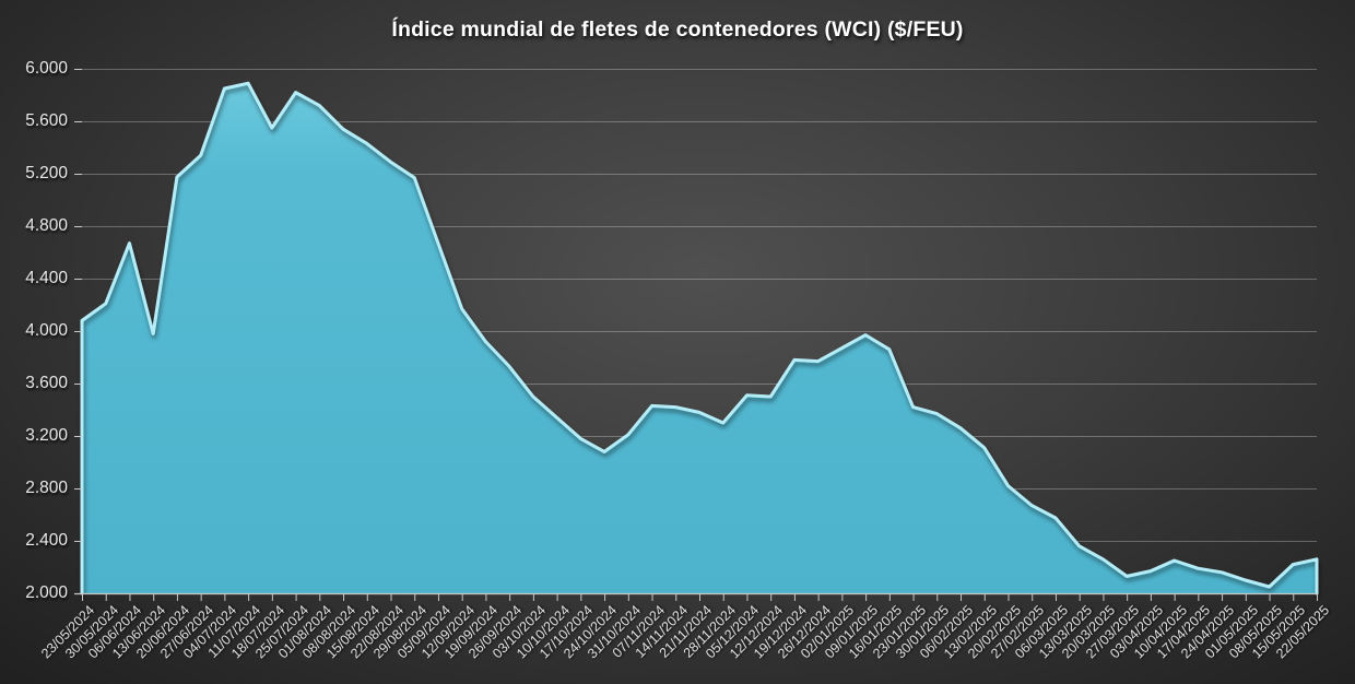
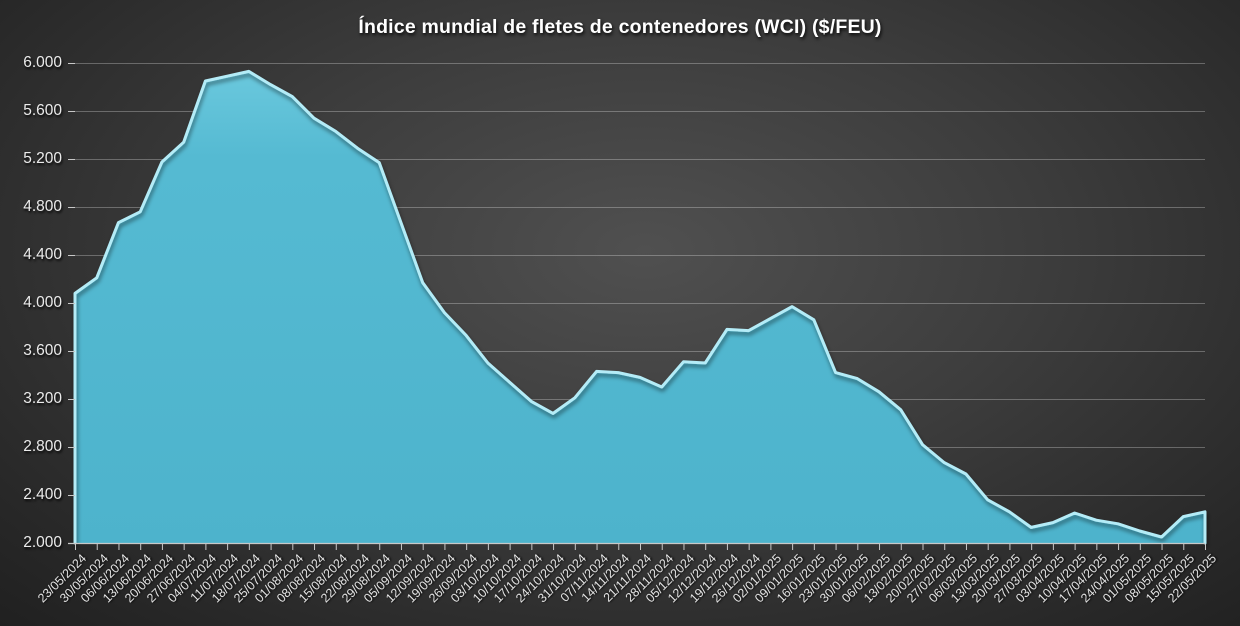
13/06/2024: 3980 -> 4760
18/07/2024: 5550 -> 5930
